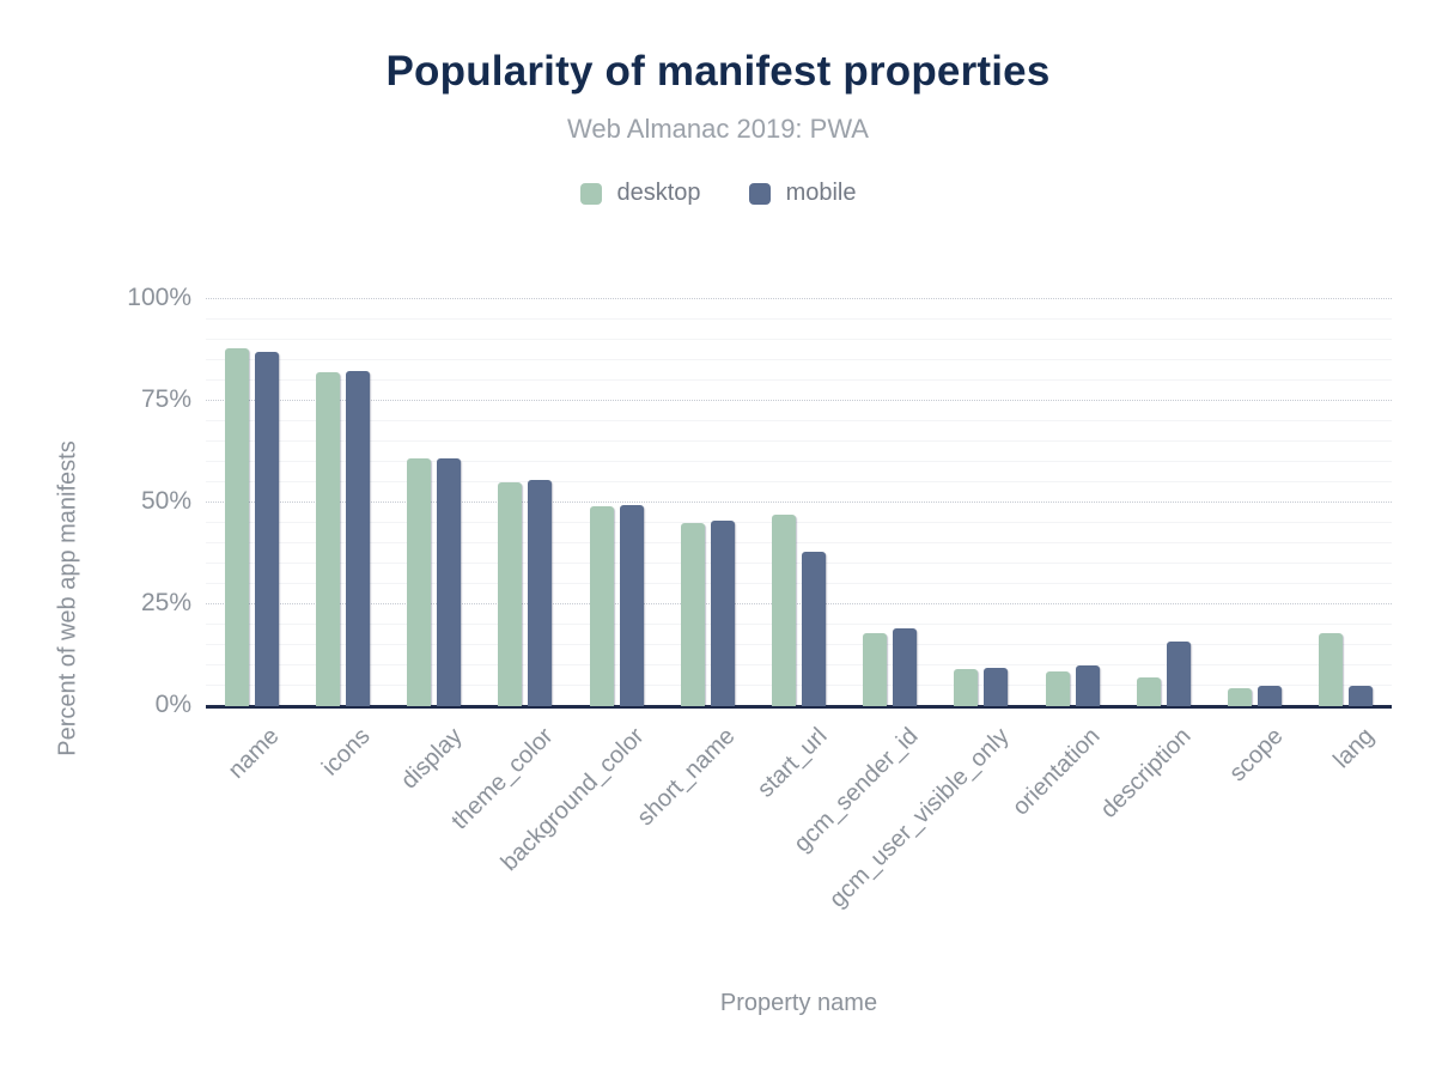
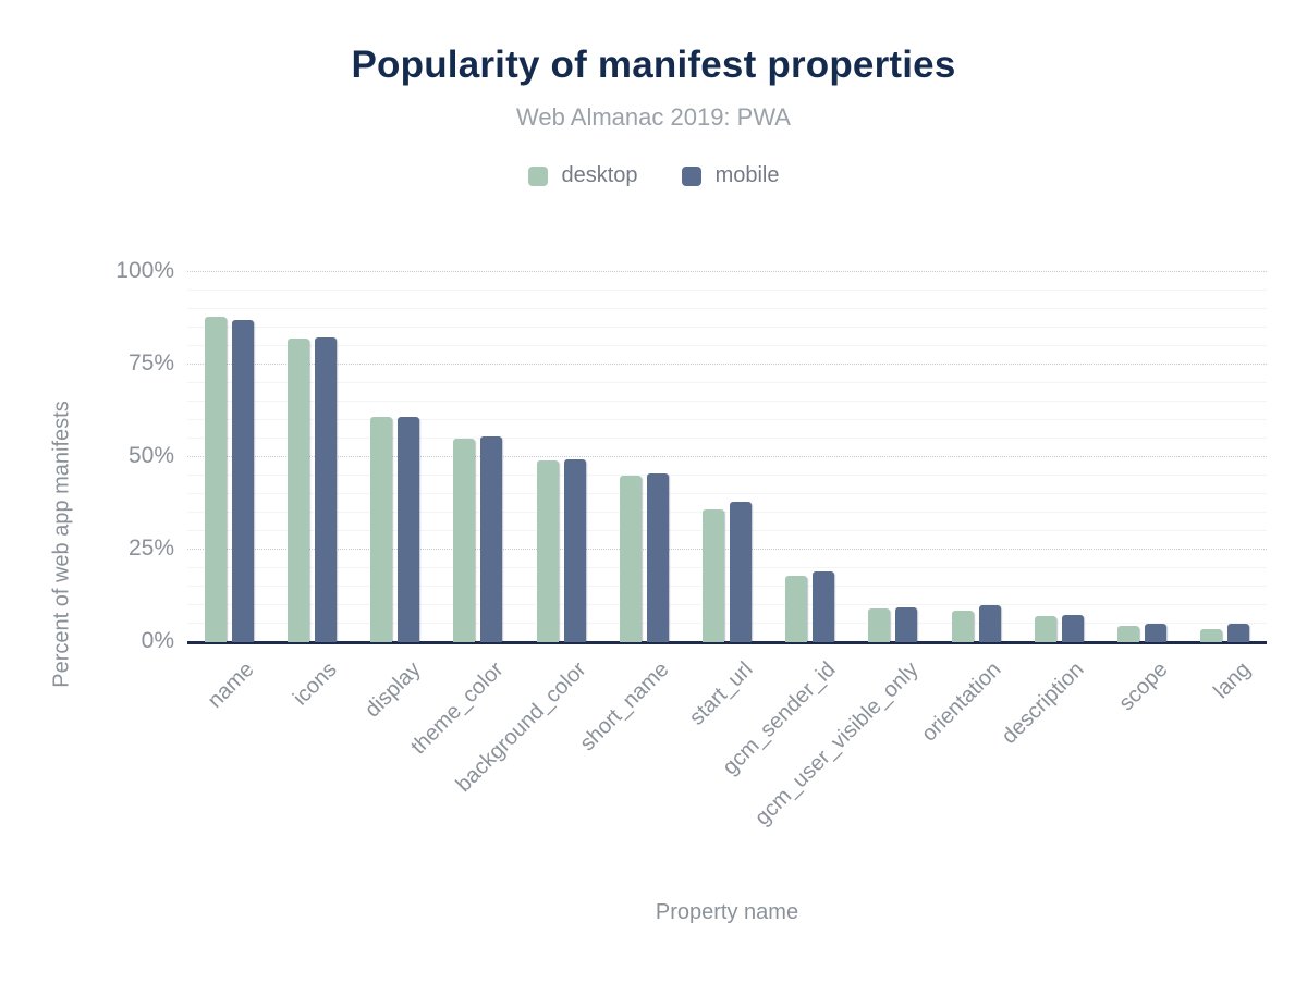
desktop/start_url: 47% -> 36%
mobile/description: 16% -> 8%
desktop/lang: 18% -> 4%
